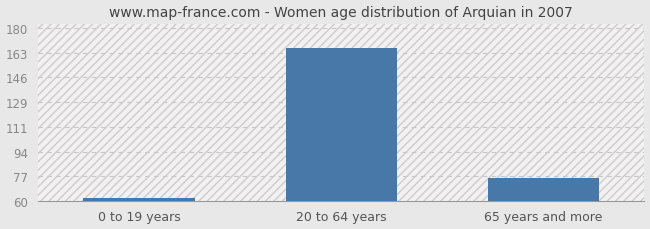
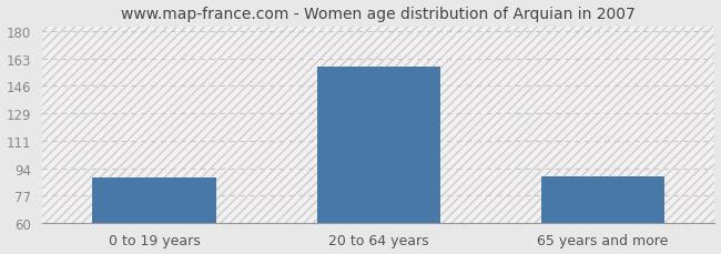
0 to 19 years: 62 -> 88
20 to 64 years: 166 -> 158
65 years and more: 76 -> 89
